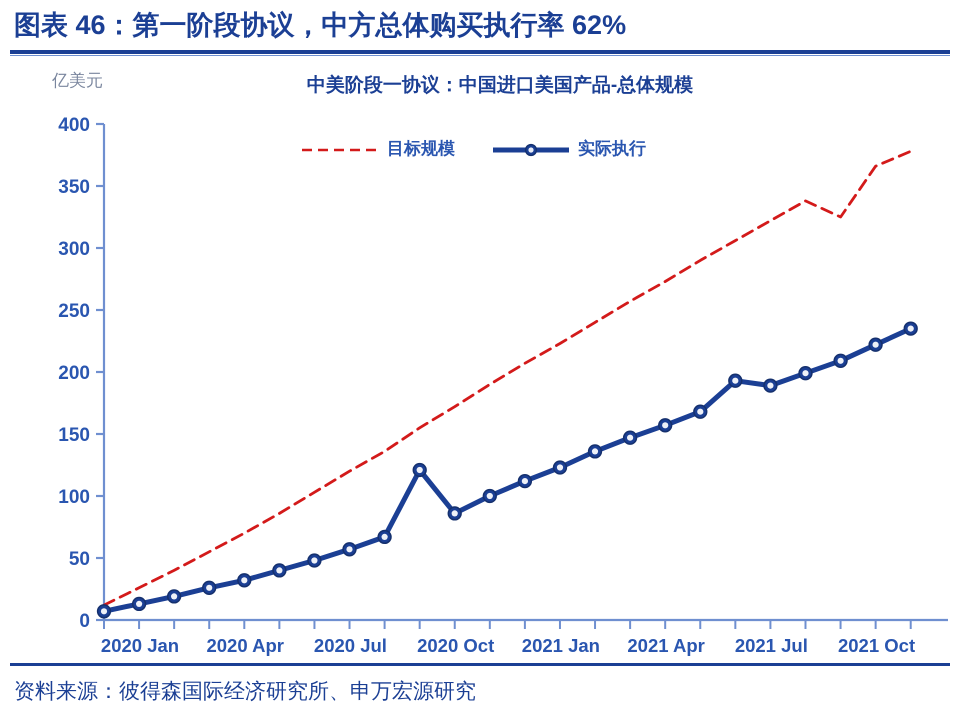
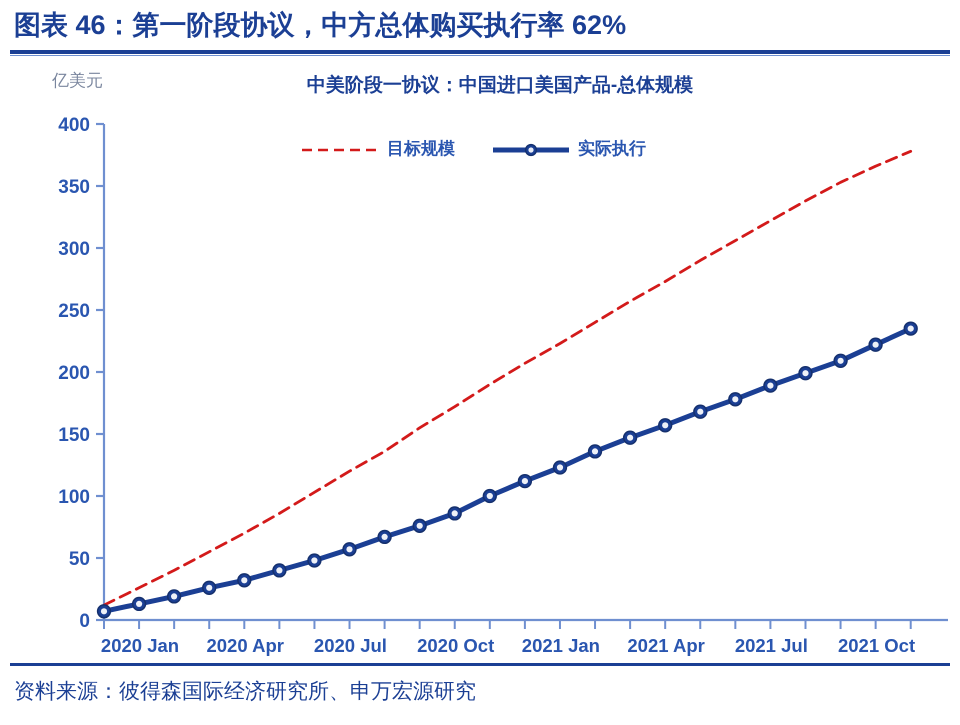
实际执行/2020 Oct: 121 -> 76
实际执行/2021 Jul: 193 -> 178
目标规模/2021 Oct: 325 -> 353
